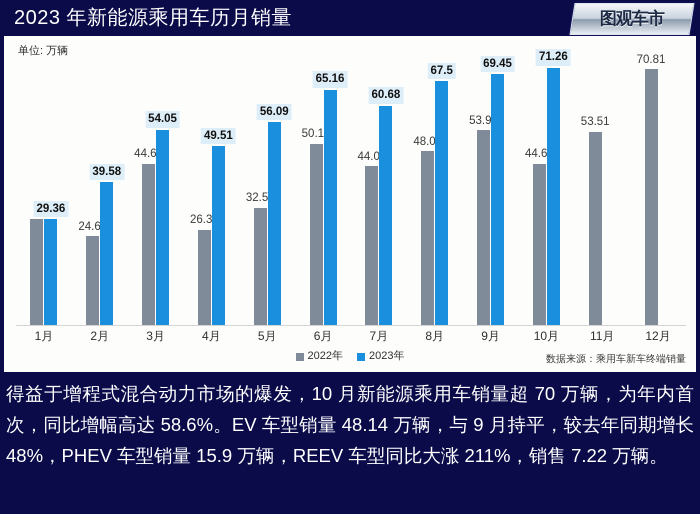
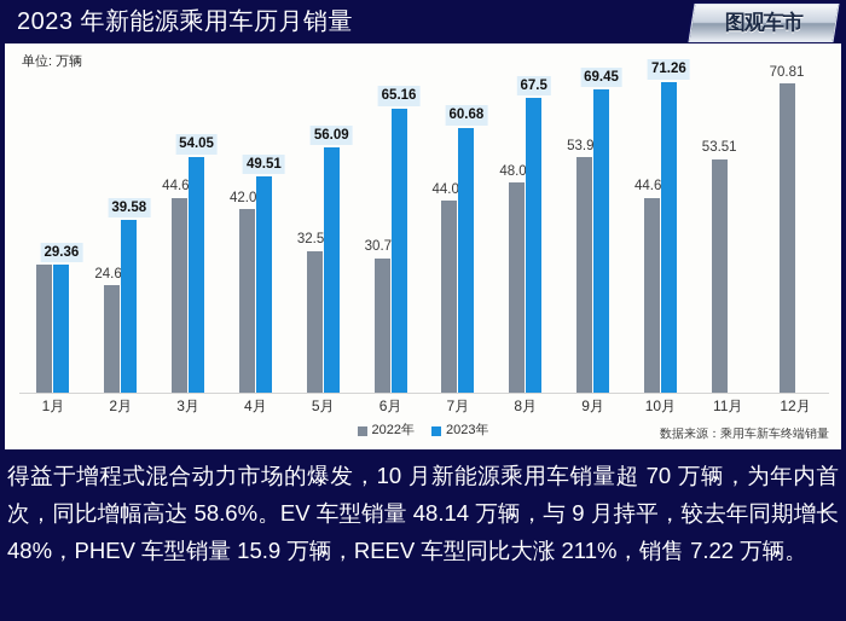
2022年/4月: 26.35 -> 42.00
2022年/6月: 50.18 -> 30.76
